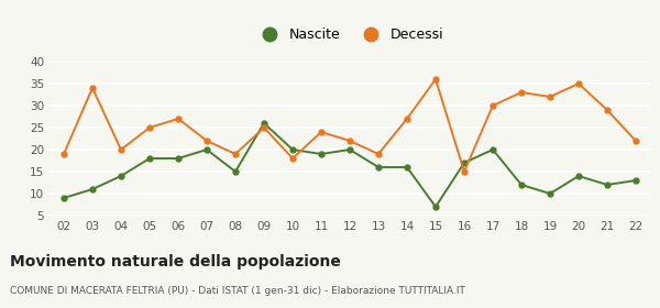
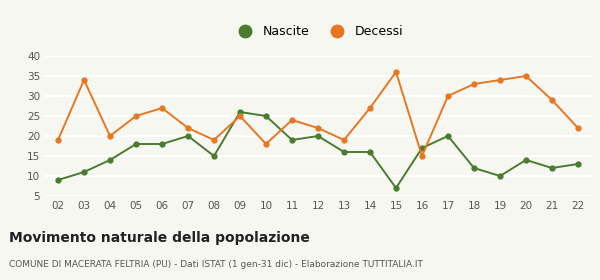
Nascite/10: 20 -> 25
Decessi/19: 32 -> 34
